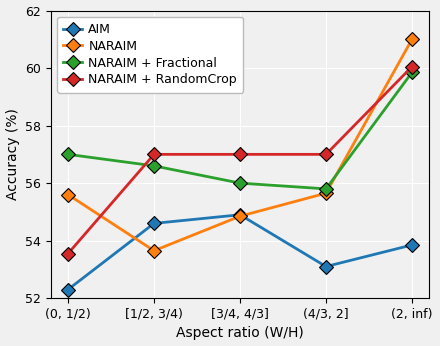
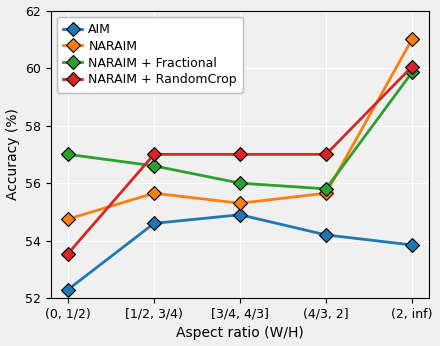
NARAIM/(0, 1/2): 55.60 -> 54.75
NARAIM/[1/2, 3/4): 53.65 -> 55.65
NARAIM/[3/4, 4/3]: 54.85 -> 55.30
AIM/(4/3, 2]: 53.10 -> 54.20
